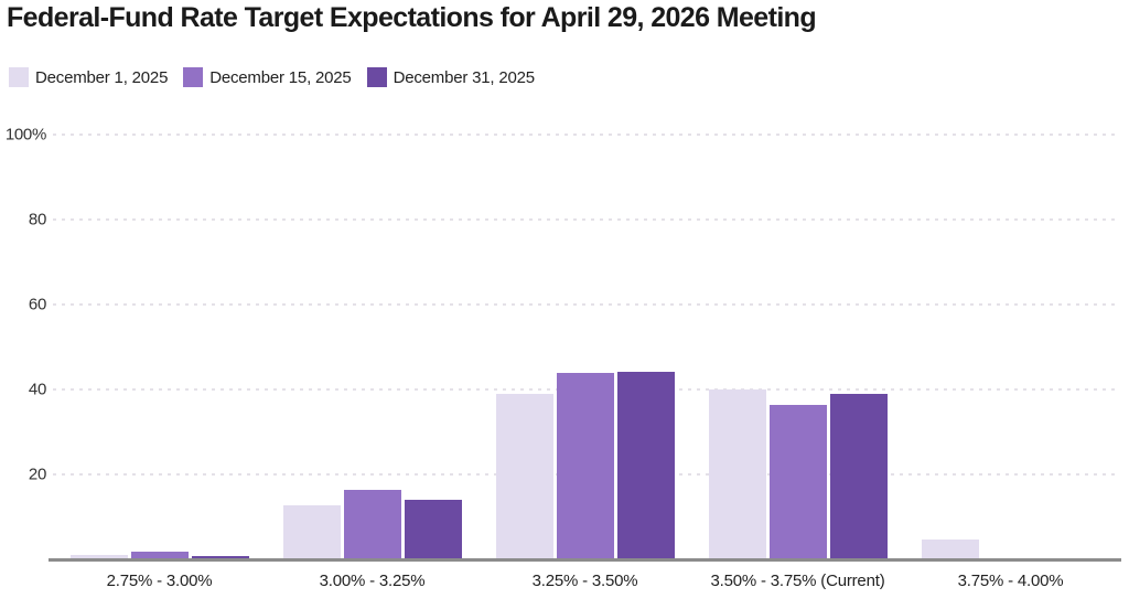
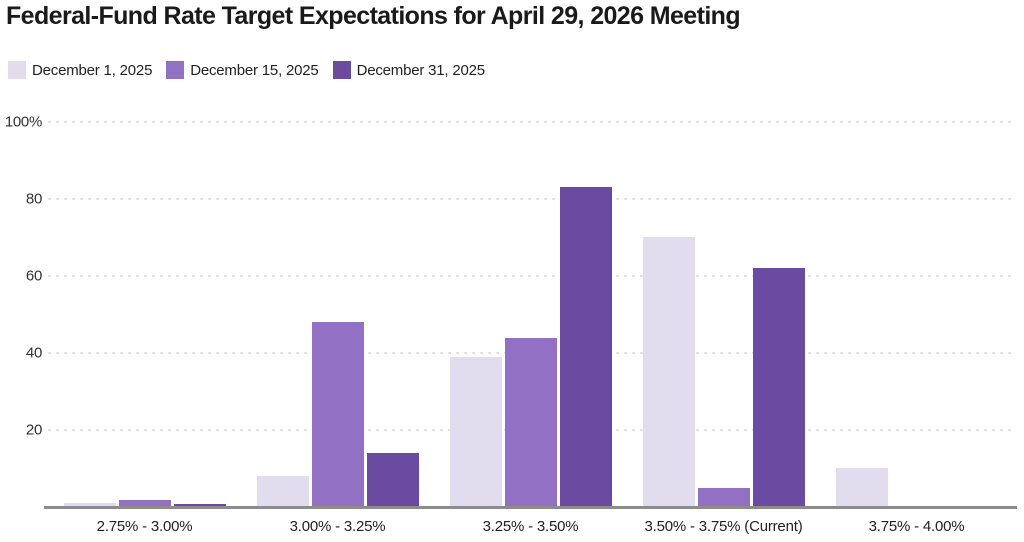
December 1, 2025/3.00% - 3.25%: 13% -> 8%
December 15, 2025/3.00% - 3.25%: 16% -> 48%
December 31, 2025/3.25% - 3.50%: 44% -> 83%
December 1, 2025/3.50% - 3.75% (Current): 40% -> 70%
December 15, 2025/3.50% - 3.75% (Current): 36% -> 5%
December 31, 2025/3.50% - 3.75% (Current): 39% -> 62%
December 1, 2025/3.75% - 4.00%: 5% -> 10%
